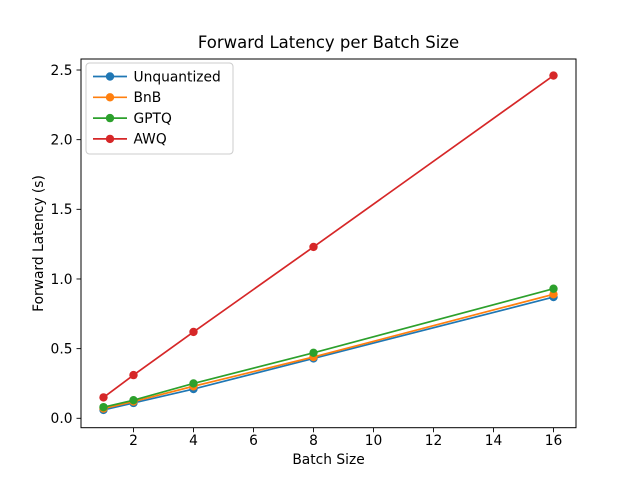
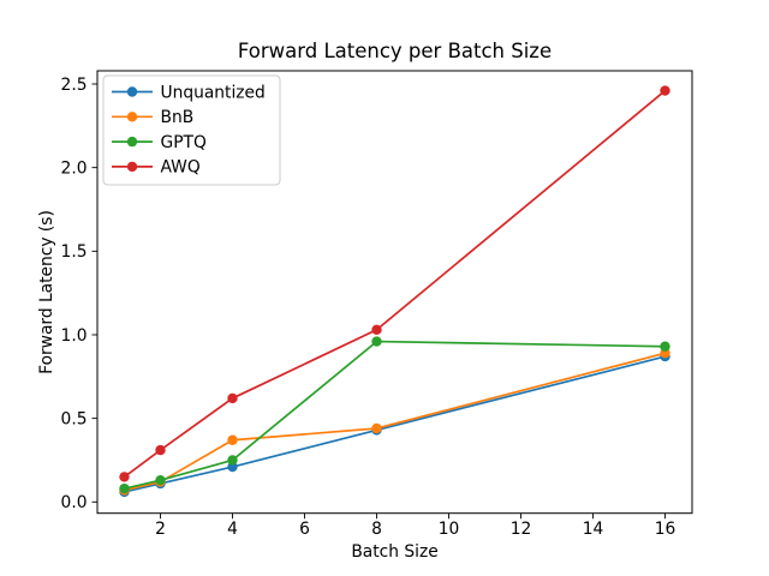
BnB/4: 0.23 -> 0.37
GPTQ/8: 0.47 -> 0.96
AWQ/8: 1.23 -> 1.03
